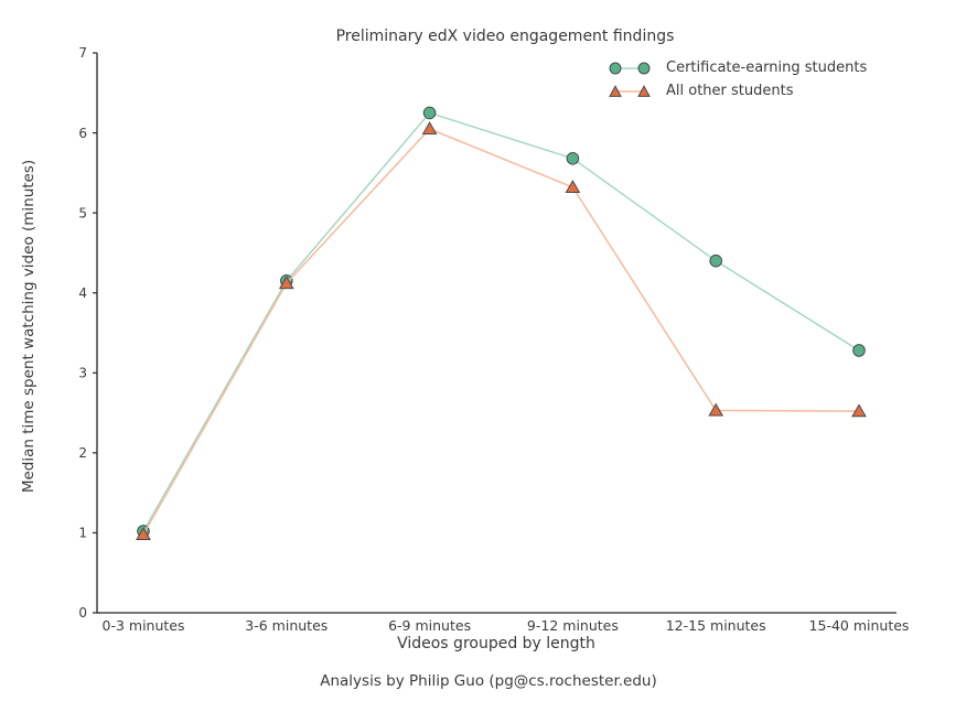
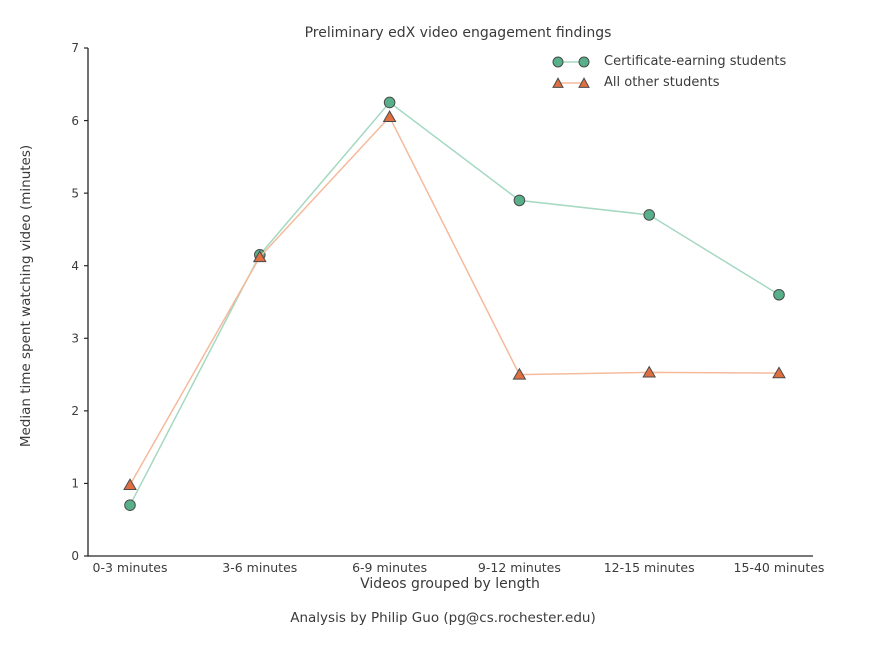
Certificate-earning students/0-3 minutes: 1.0 -> 0.7
Certificate-earning students/9-12 minutes: 5.7 -> 4.9
All other students/9-12 minutes: 5.3 -> 2.5
Certificate-earning students/12-15 minutes: 4.4 -> 4.7
Certificate-earning students/15-40 minutes: 3.3 -> 3.6
